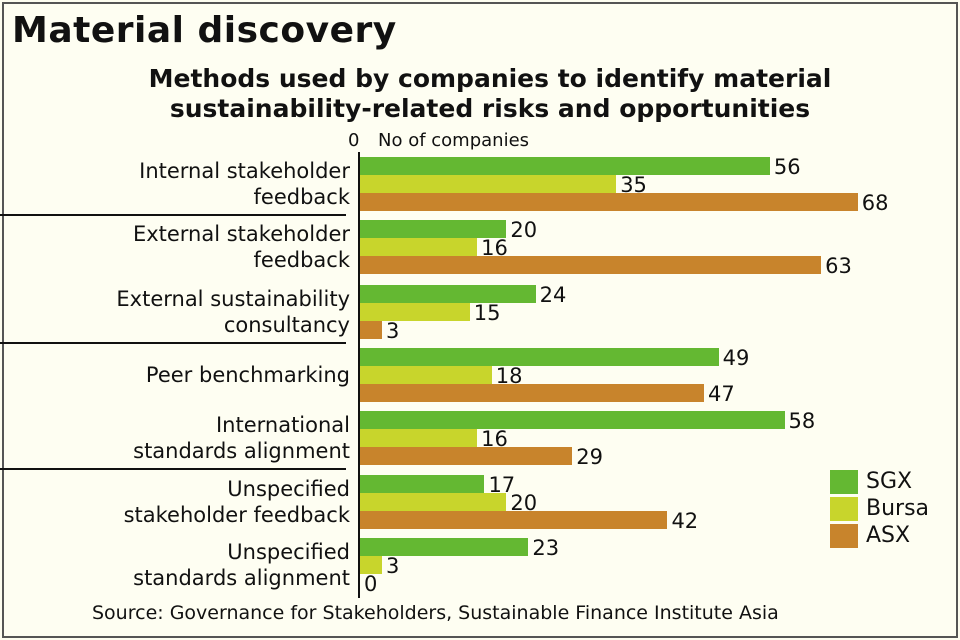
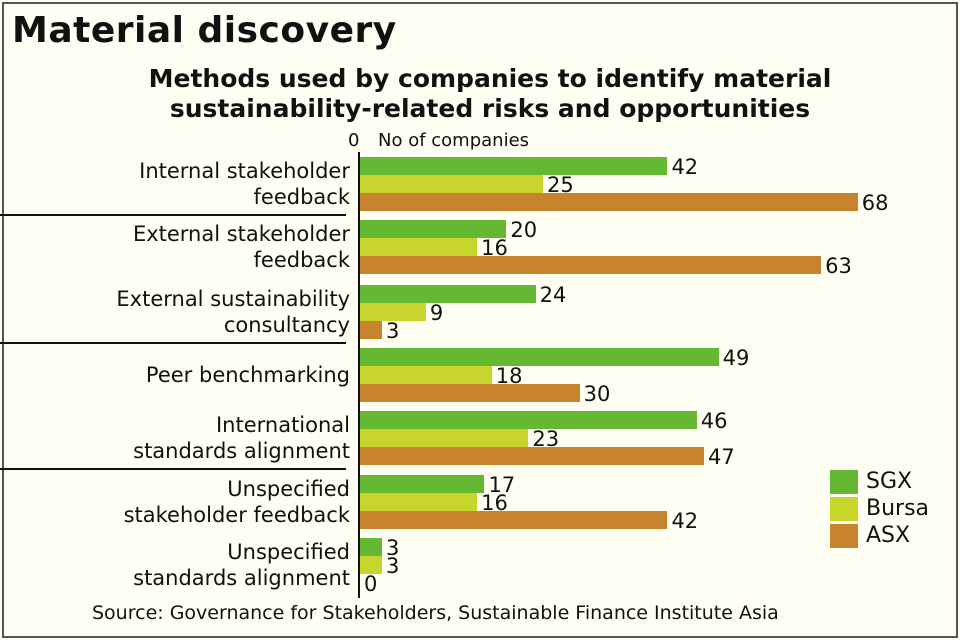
SGX/Internal stakeholder feedback: 56 -> 42
Bursa/Internal stakeholder feedback: 35 -> 25
Bursa/External sustainability consultancy: 15 -> 9
ASX/Peer benchmarking: 47 -> 30
SGX/International standards alignment: 58 -> 46
Bursa/International standards alignment: 16 -> 23
ASX/International standards alignment: 29 -> 47
Bursa/Unspecified stakeholder feedback: 20 -> 16
SGX/Unspecified standards alignment: 23 -> 3
